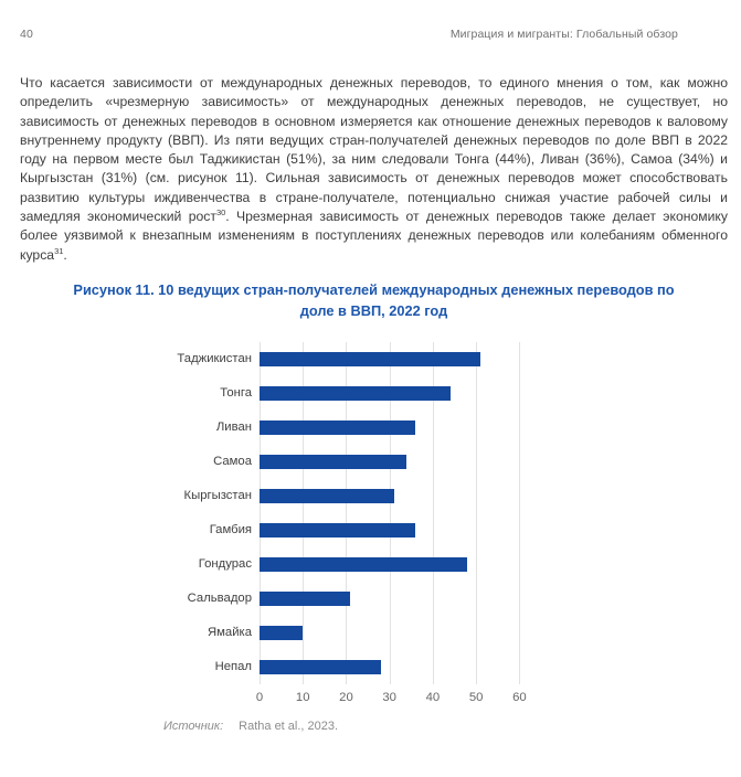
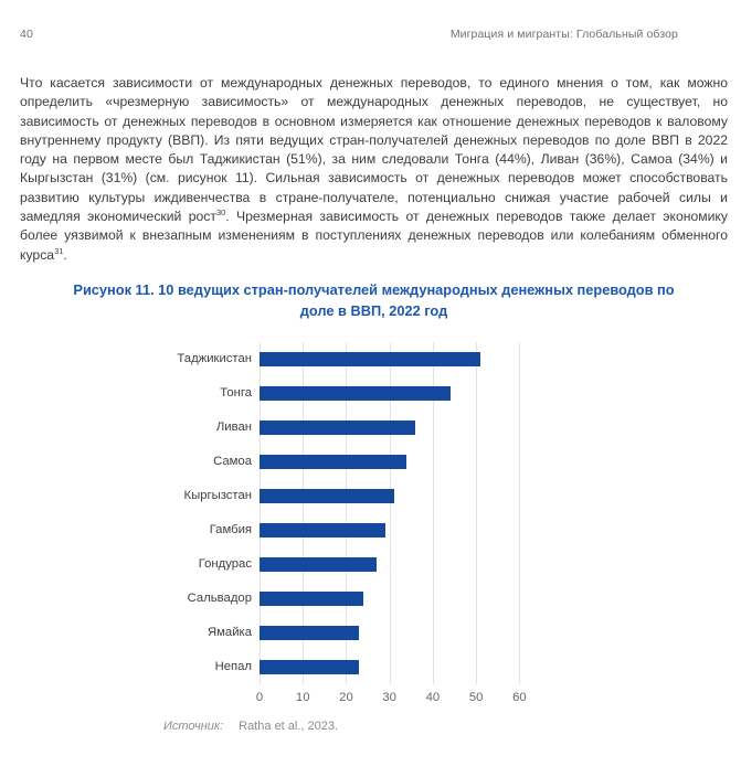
Гамбия: 36 -> 29
Гондурас: 48 -> 27
Сальвадор: 21 -> 24
Ямайка: 10 -> 23
Непал: 28 -> 23
